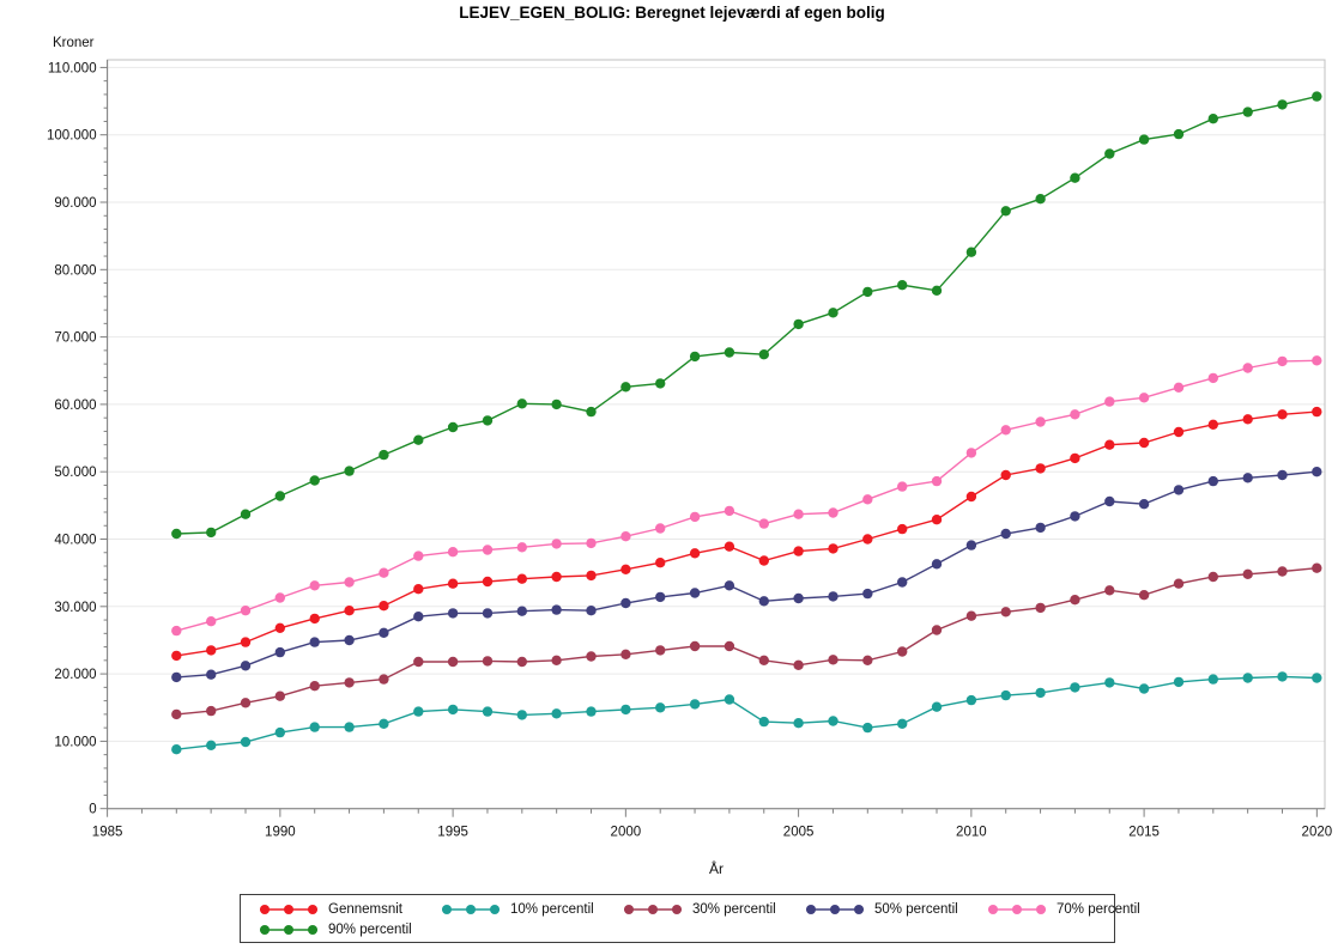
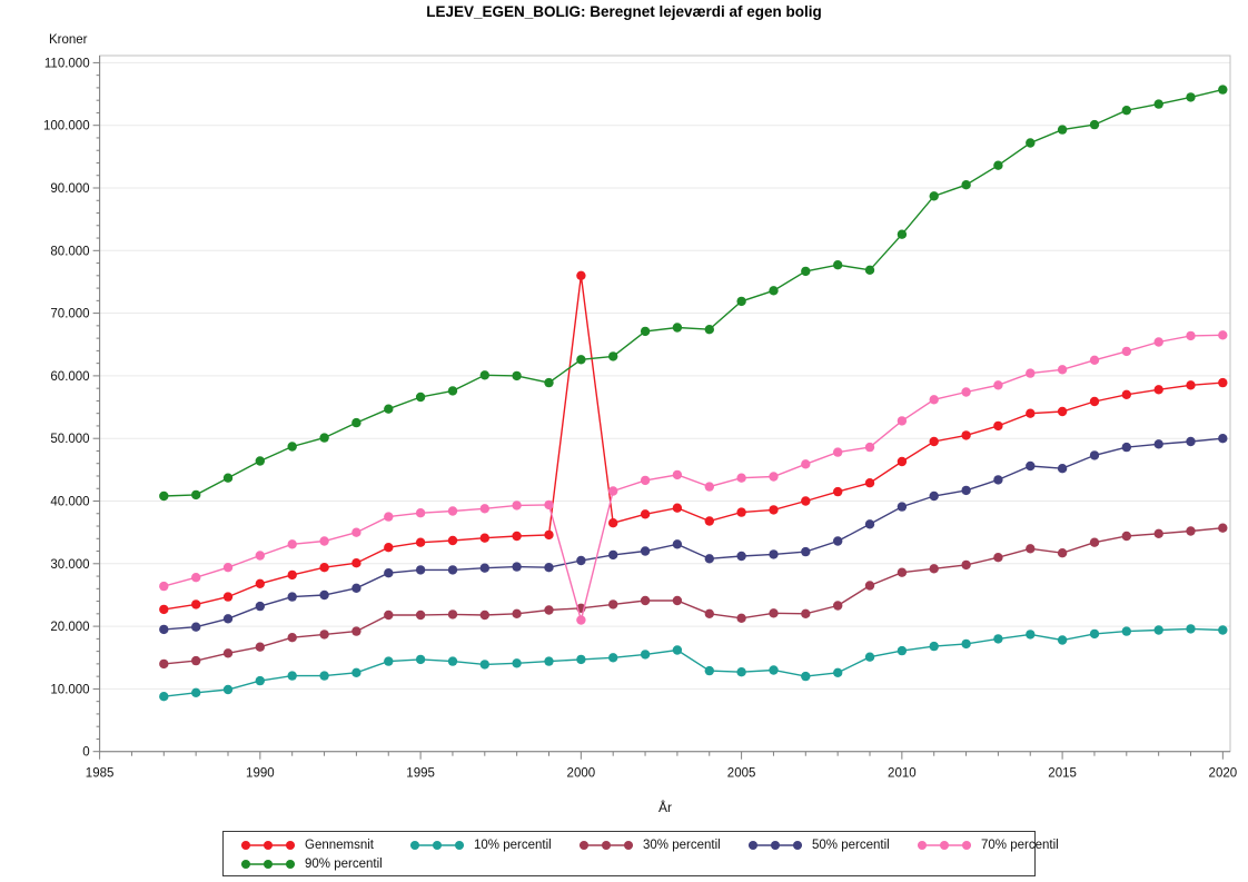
Gennemsnit/2000: 36000 -> 76000
70% percentil/2000: 40000 -> 21000
